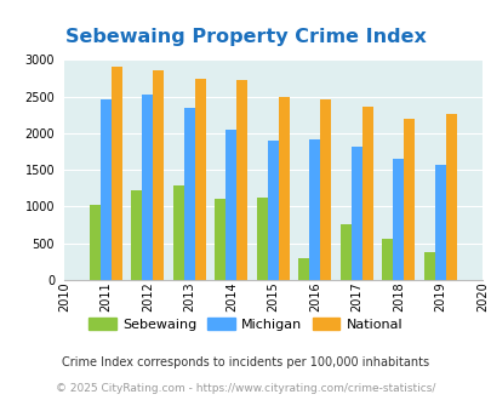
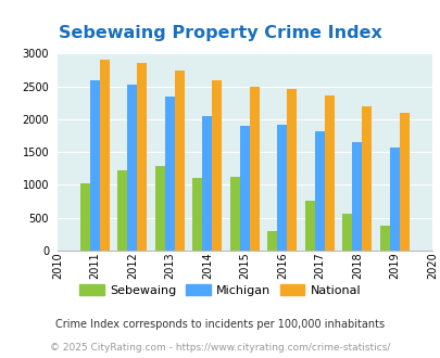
Michigan/2011: 2460 -> 2600
National/2014: 2720 -> 2600
National/2019: 2260 -> 2100
